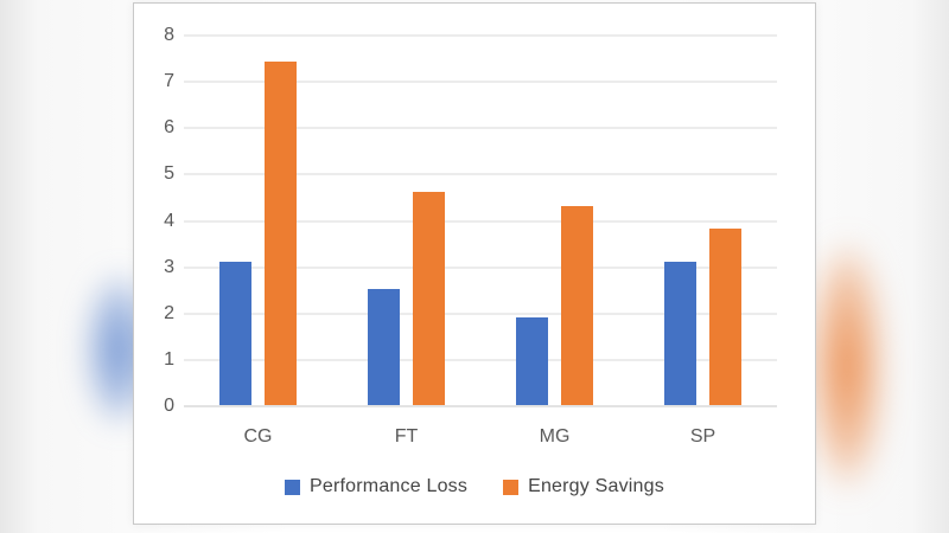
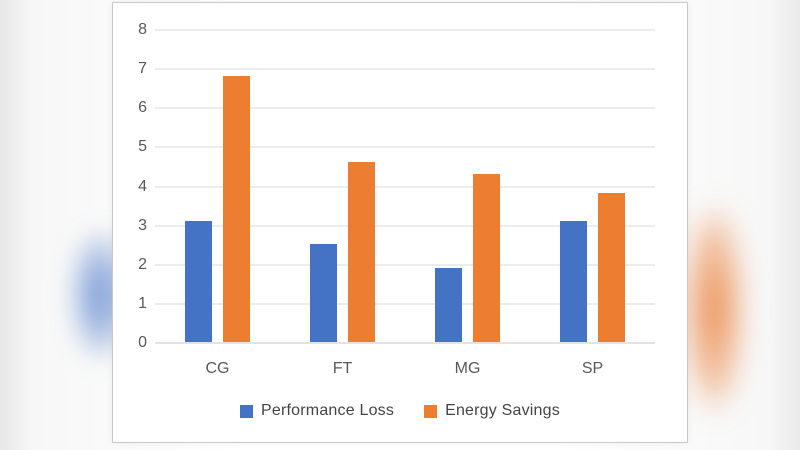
Energy Savings/CG: 7.4 -> 6.8
